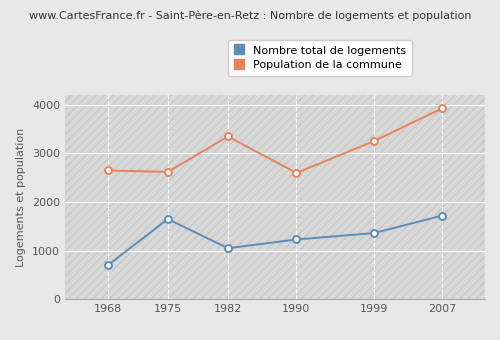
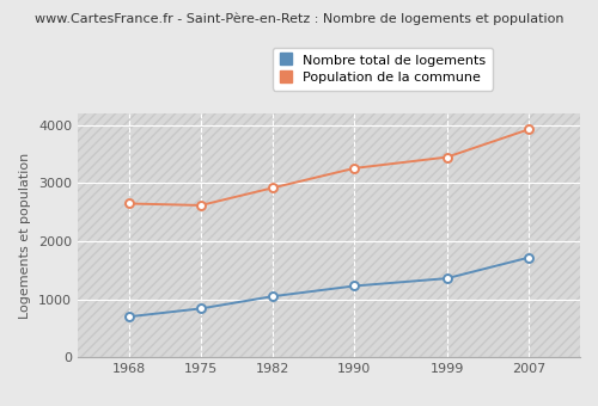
Nombre total de logements/1975: 1650 -> 840
Population de la commune/1982: 3350 -> 2920
Population de la commune/1990: 2600 -> 3260
Population de la commune/1999: 3250 -> 3450
